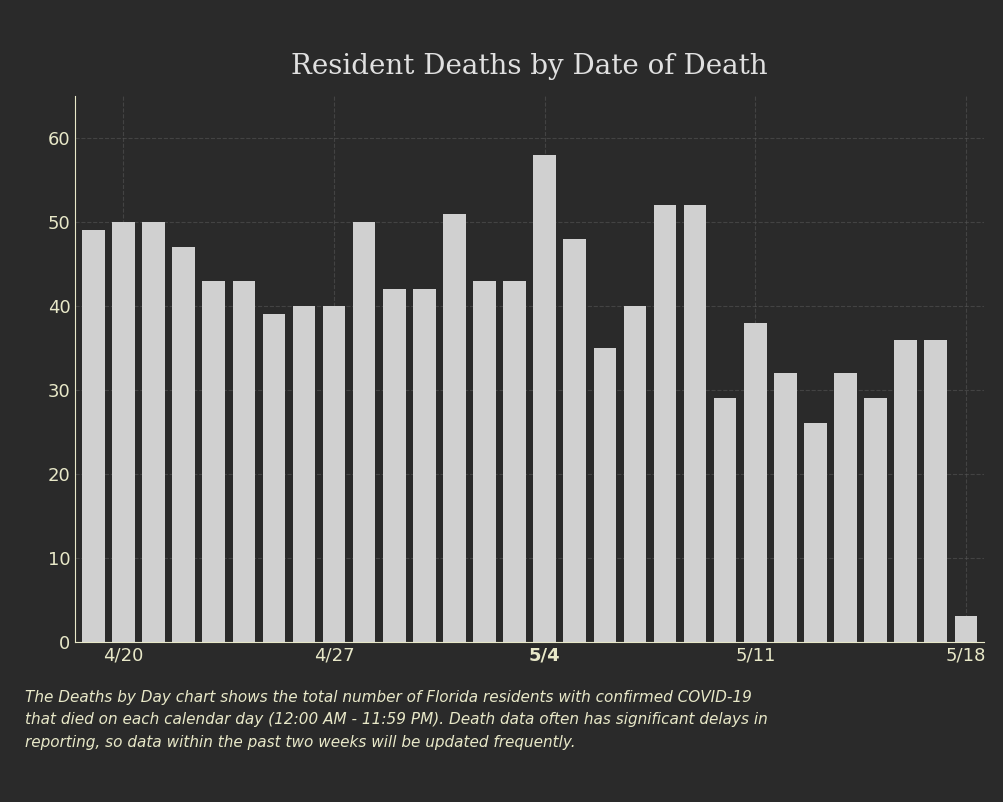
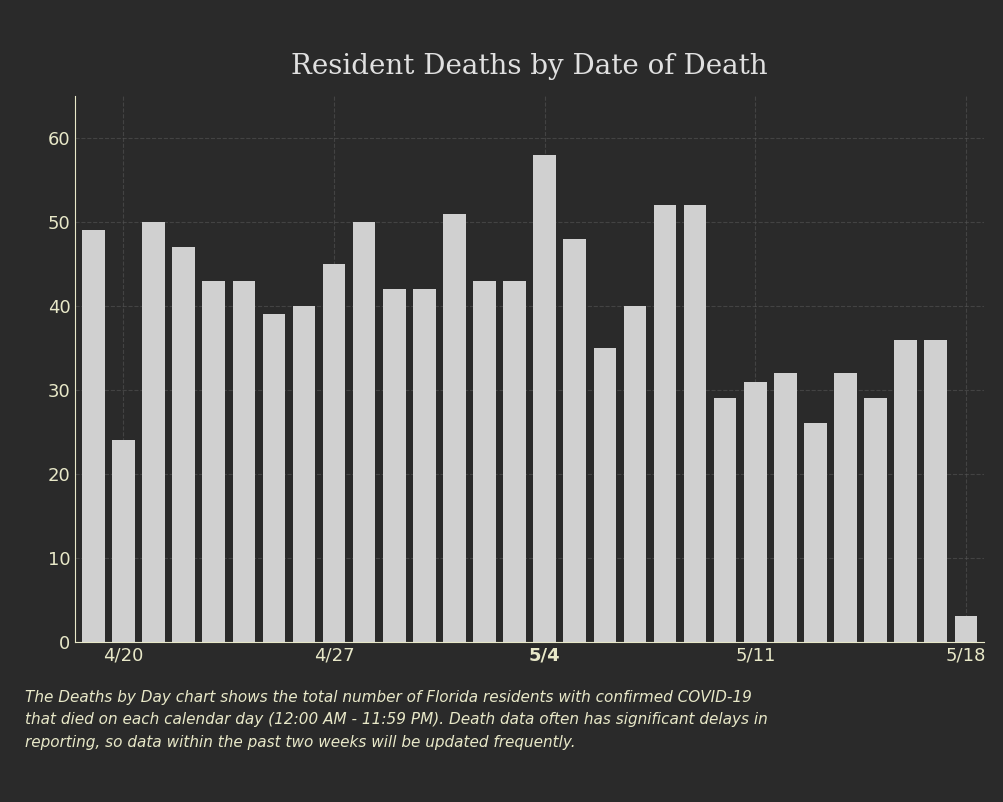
4/20: 50 -> 24
4/27: 40 -> 45
5/11: 38 -> 31
